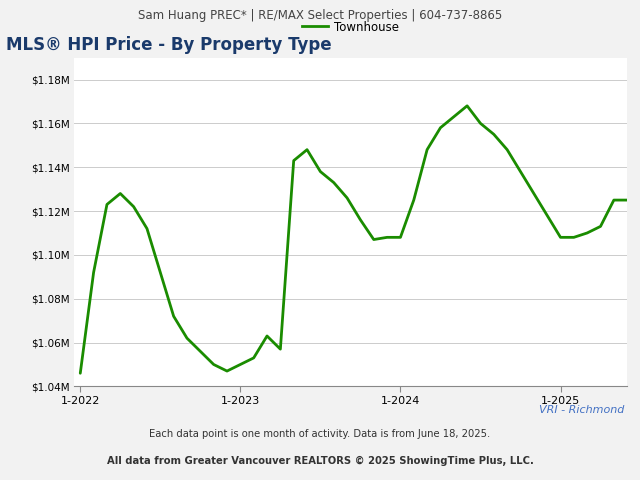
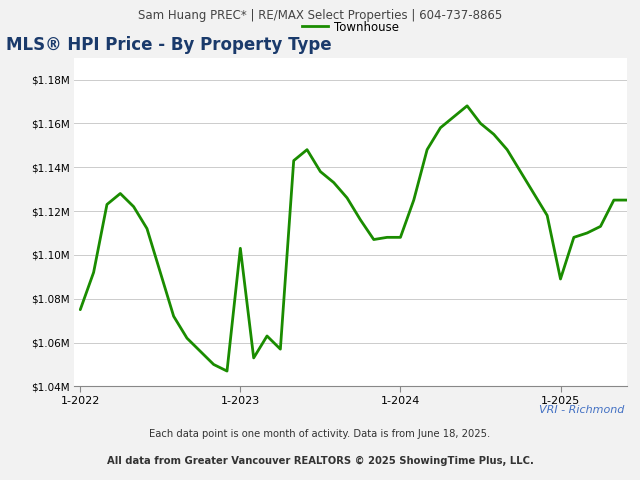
1-2022: $1.046M -> $1.075M
1-2023: $1.050M -> $1.103M
1-2025: $1.108M -> $1.089M
